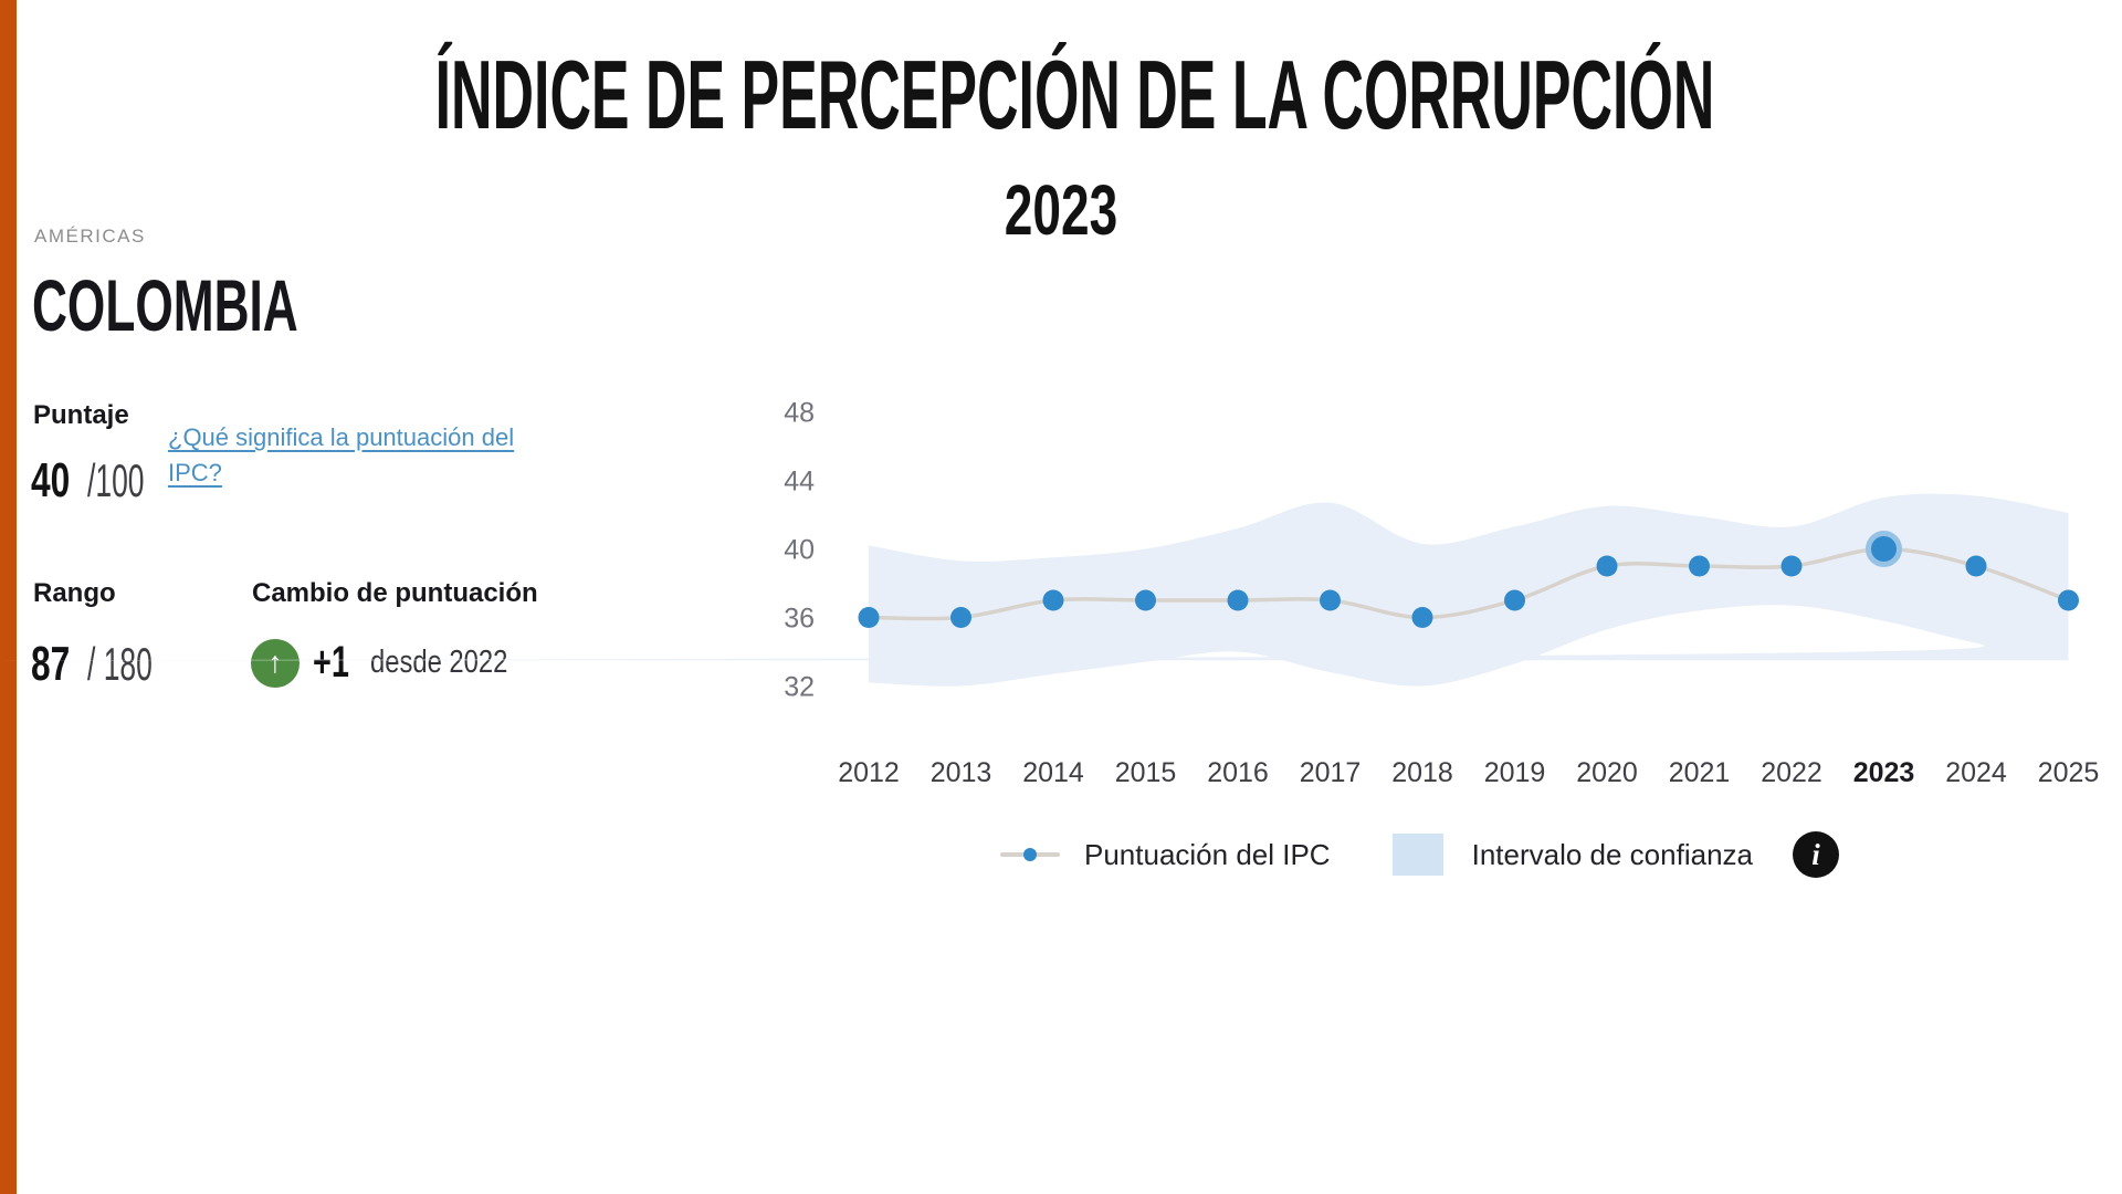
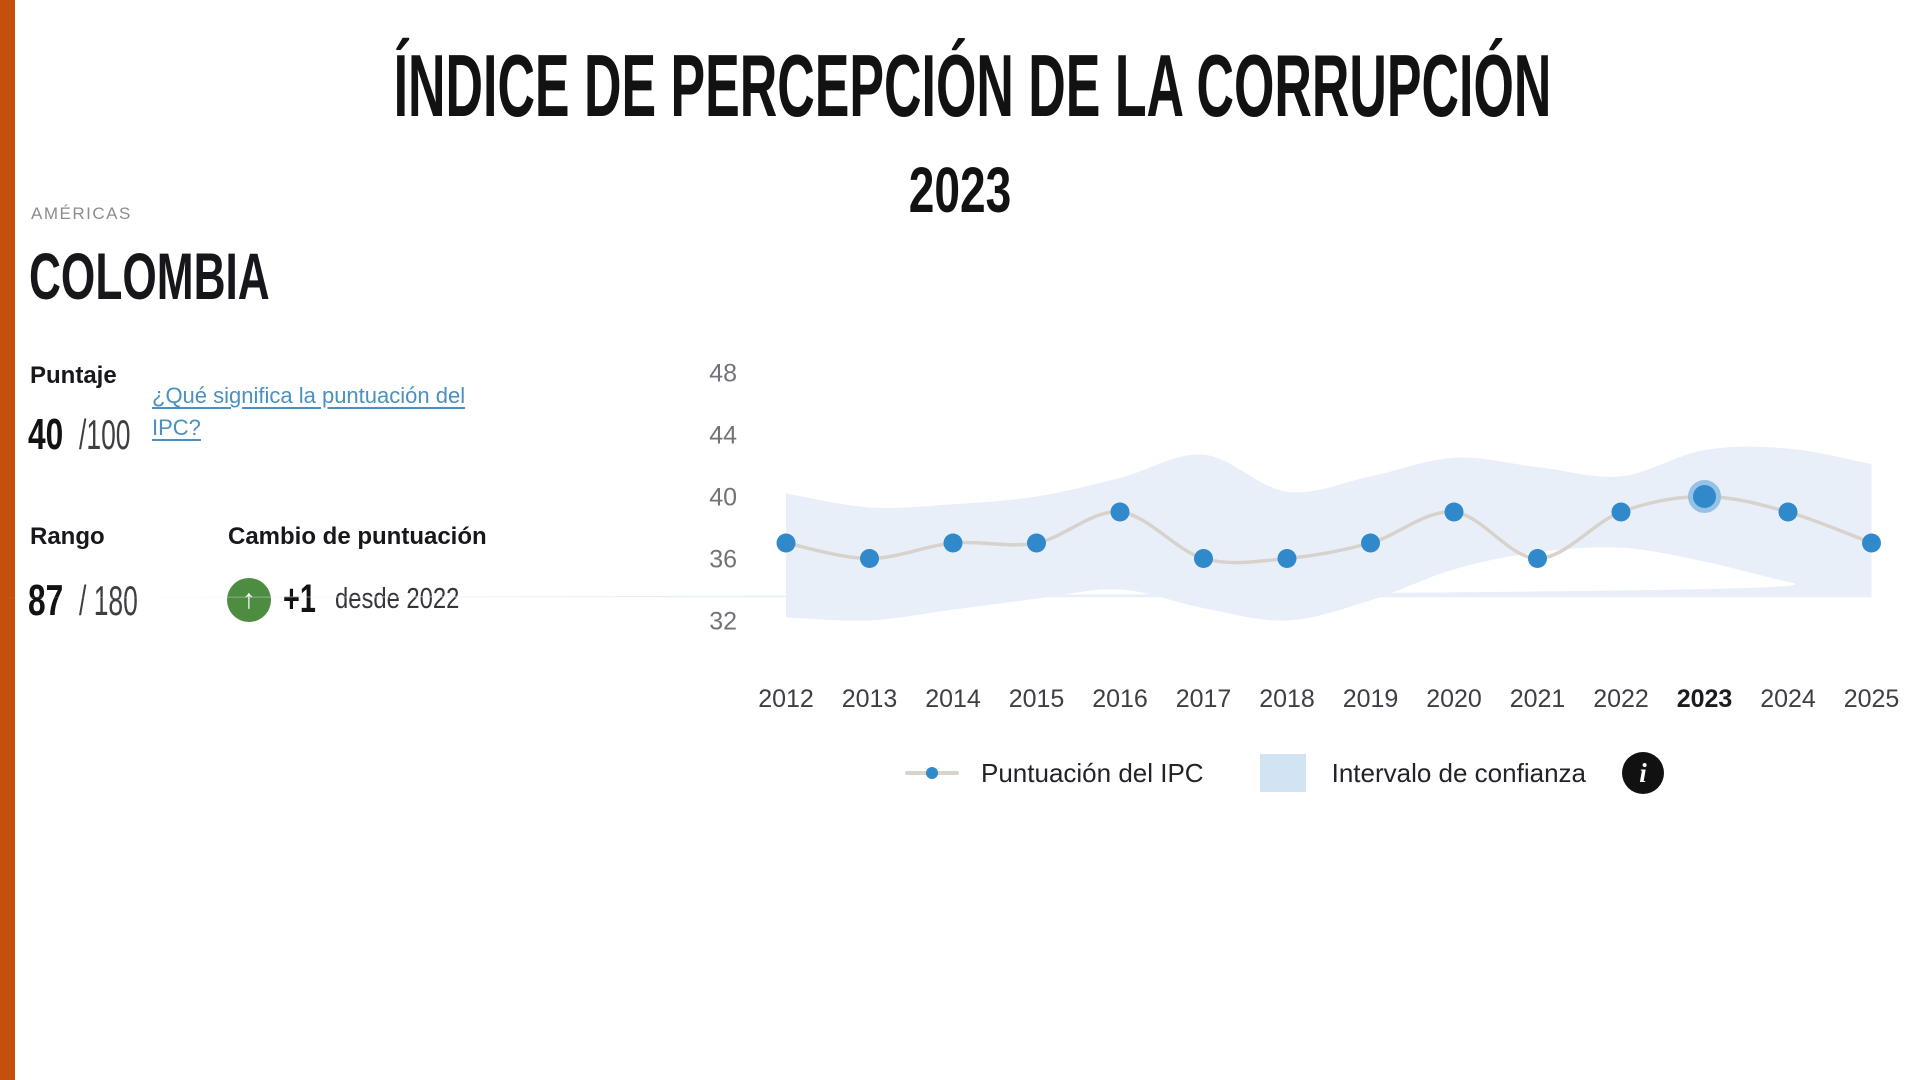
2012: 36 -> 37
2016: 37 -> 39
2017: 37 -> 36
2021: 39 -> 36
